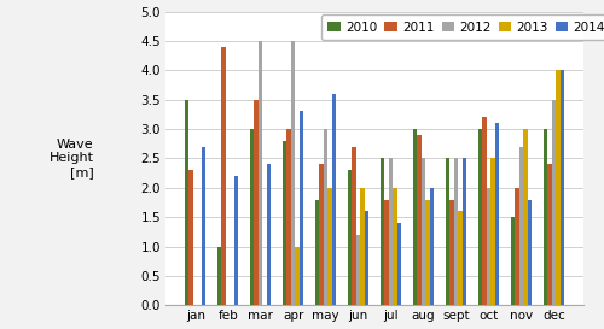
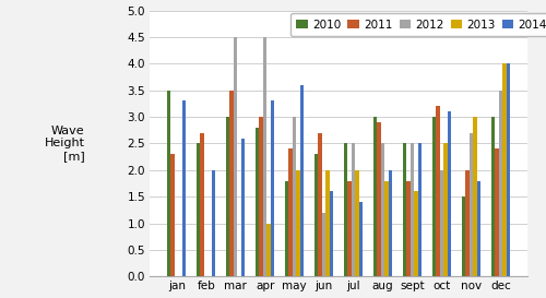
2014/jan: 2.7 -> 3.3
2010/feb: 1.0 -> 2.5
2011/feb: 4.4 -> 2.7
2014/feb: 2.2 -> 2.0
2014/mar: 2.4 -> 2.6
